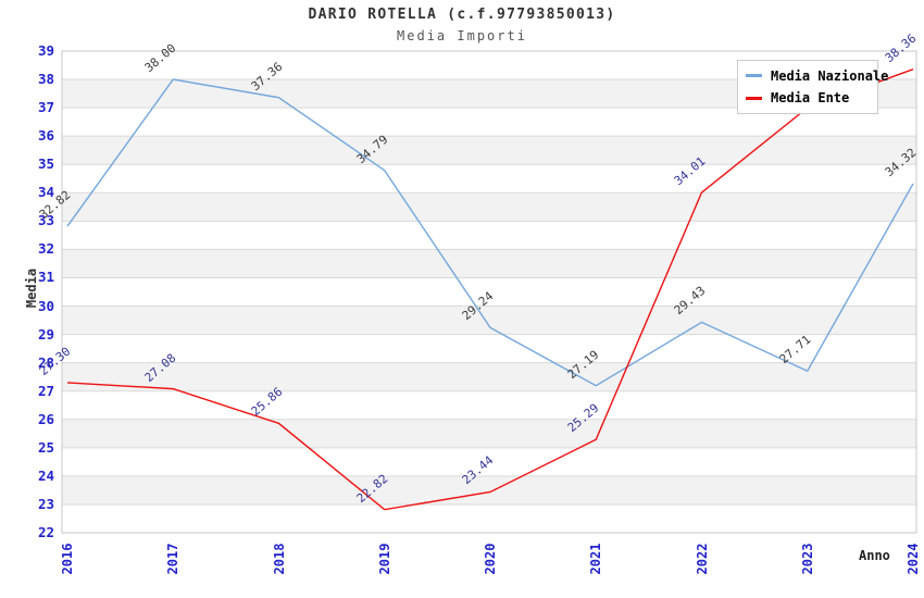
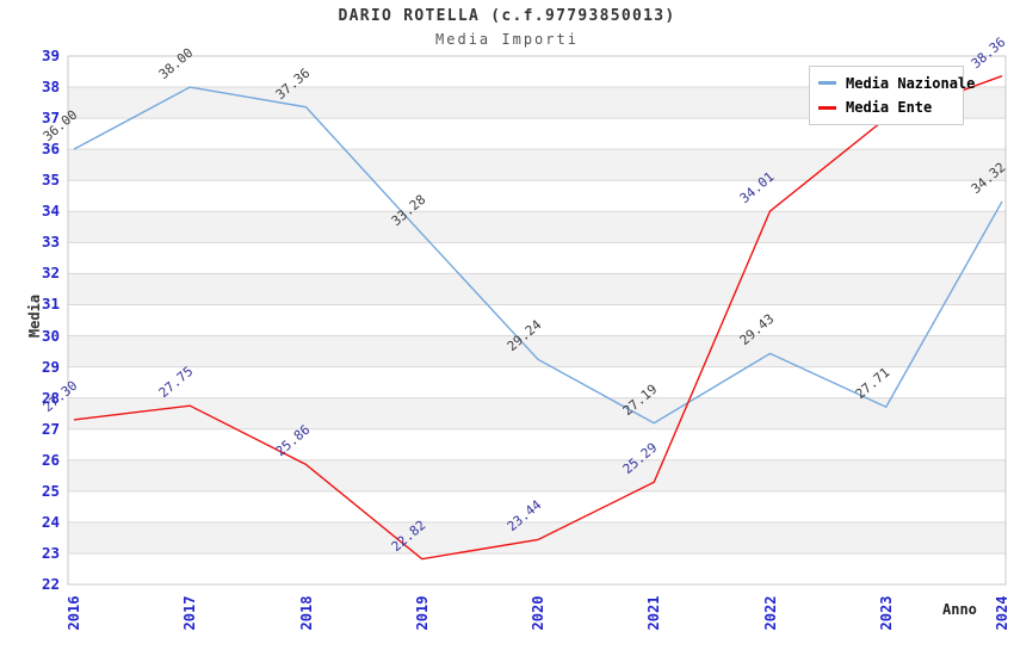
Media Nazionale/2016: 32.82 -> 36.00
Media Ente/2017: 27.08 -> 27.75
Media Nazionale/2019: 34.79 -> 33.28
